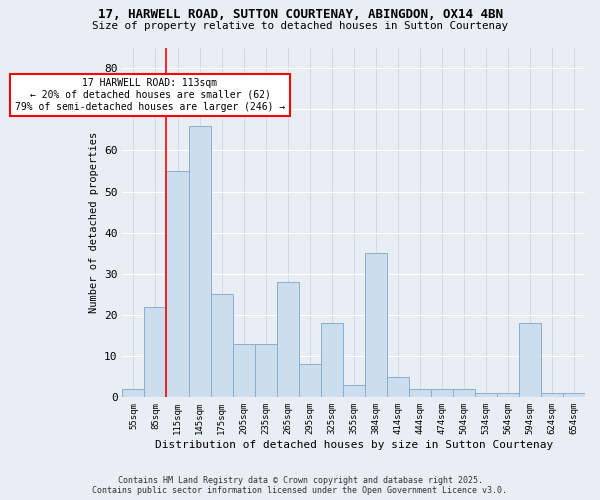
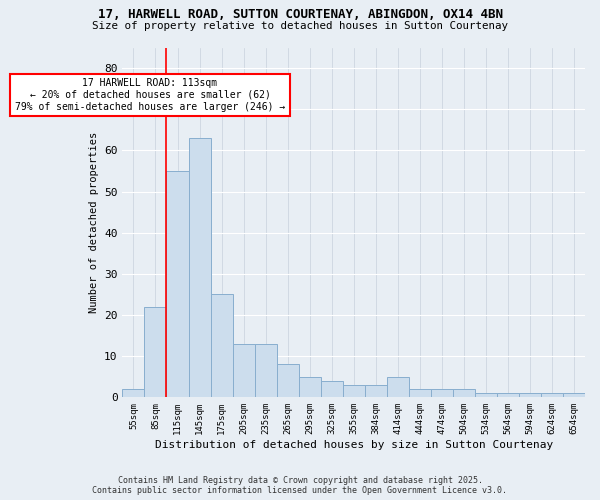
145sqm: 66 -> 63
265sqm: 28 -> 8
295sqm: 8 -> 5
325sqm: 18 -> 4
384sqm: 35 -> 3
594sqm: 18 -> 1
